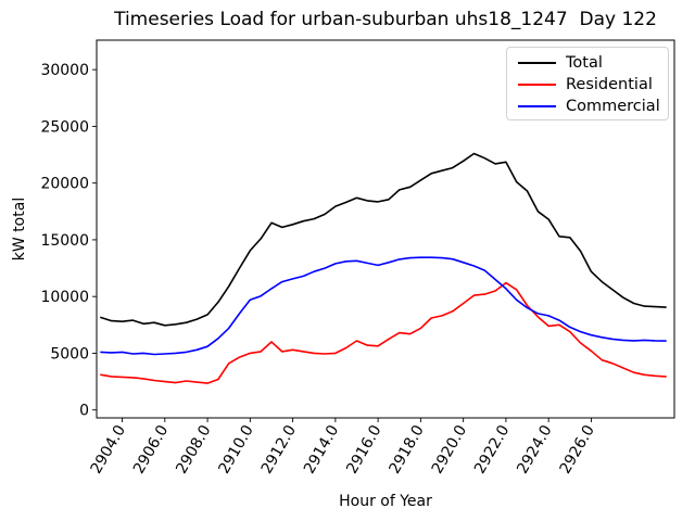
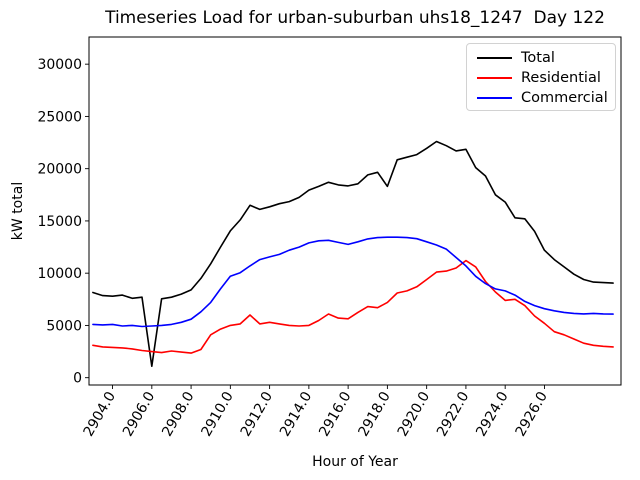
Total/2906.0: 7400 -> 1100
Total/2918.0: 20200 -> 18300
